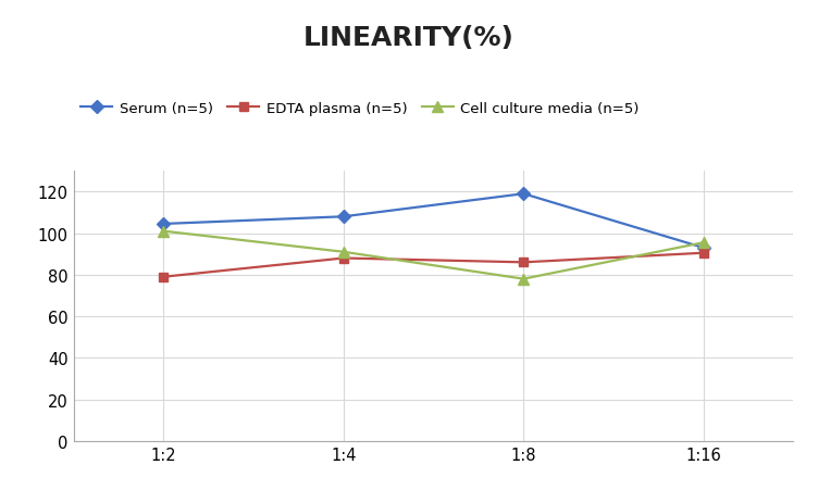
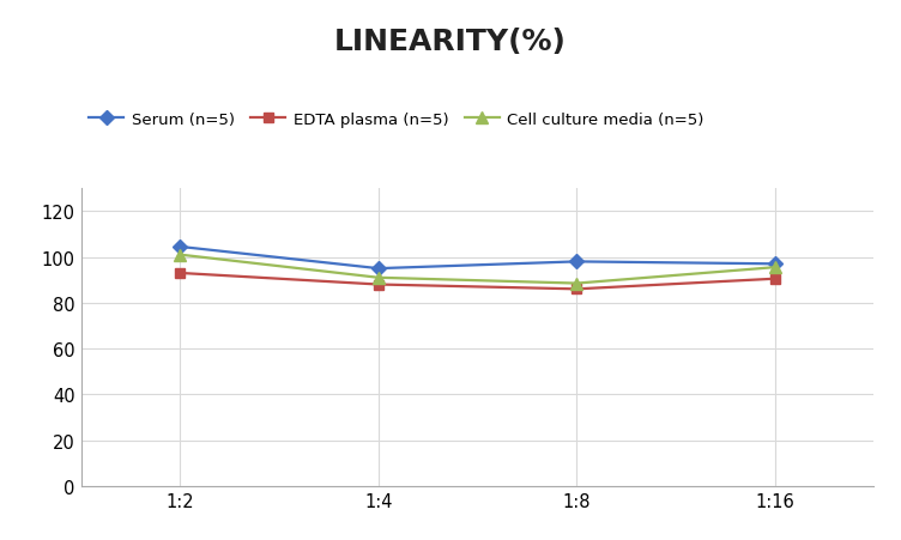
EDTA plasma (n=5)/1:2: 79 -> 93
Serum (n=5)/1:4: 108 -> 95
Serum (n=5)/1:8: 119 -> 98
Cell culture media (n=5)/1:8: 78 -> 88
Serum (n=5)/1:16: 93 -> 97
